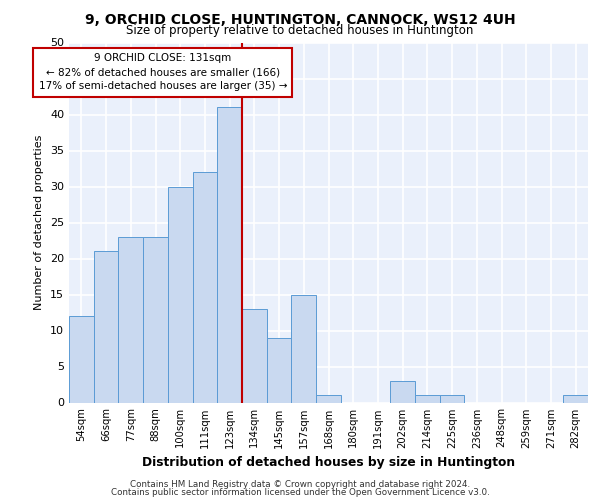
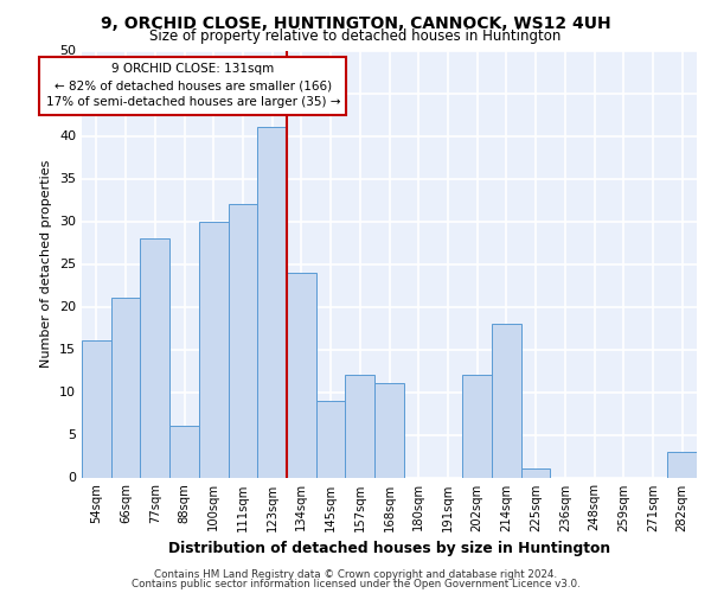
54sqm: 12 -> 16
77sqm: 23 -> 28
88sqm: 23 -> 6
134sqm: 13 -> 24
157sqm: 15 -> 12
168sqm: 1 -> 11
202sqm: 3 -> 12
214sqm: 1 -> 18
282sqm: 1 -> 3
